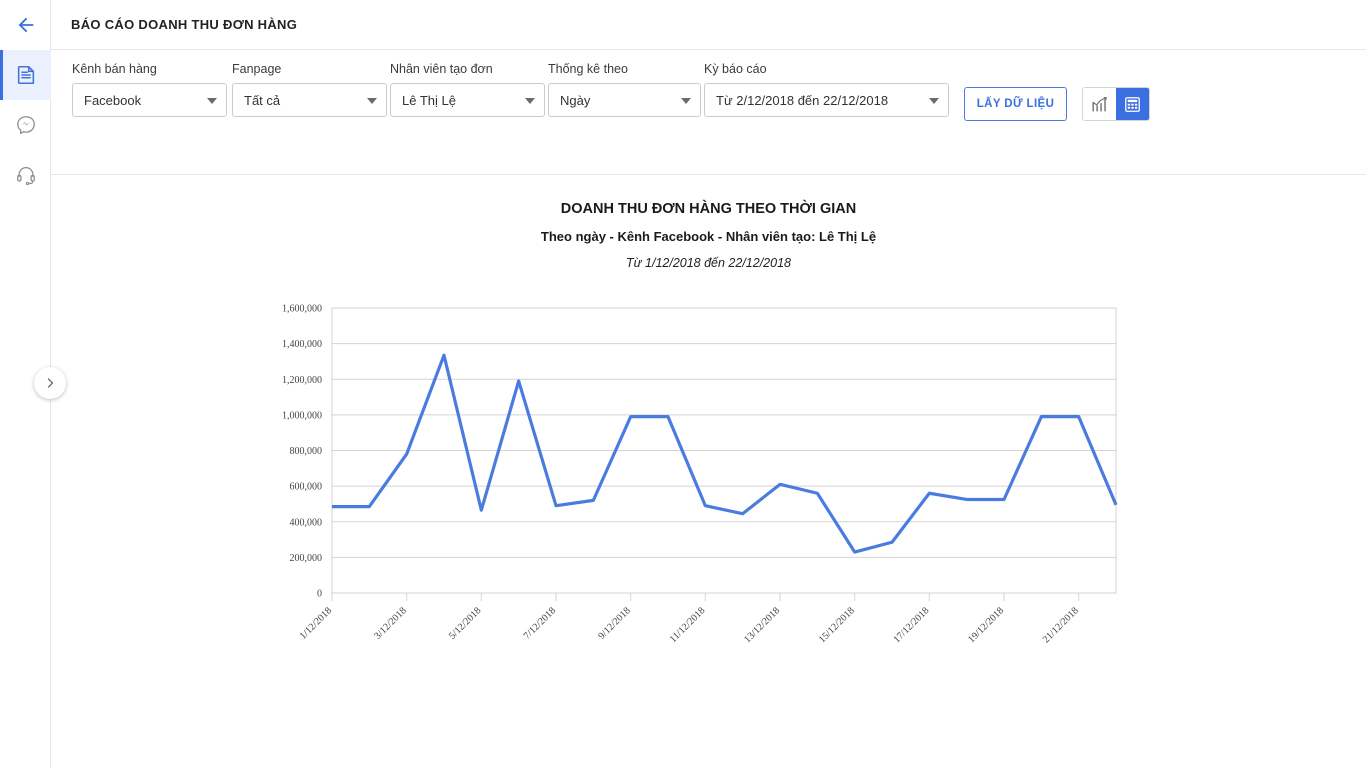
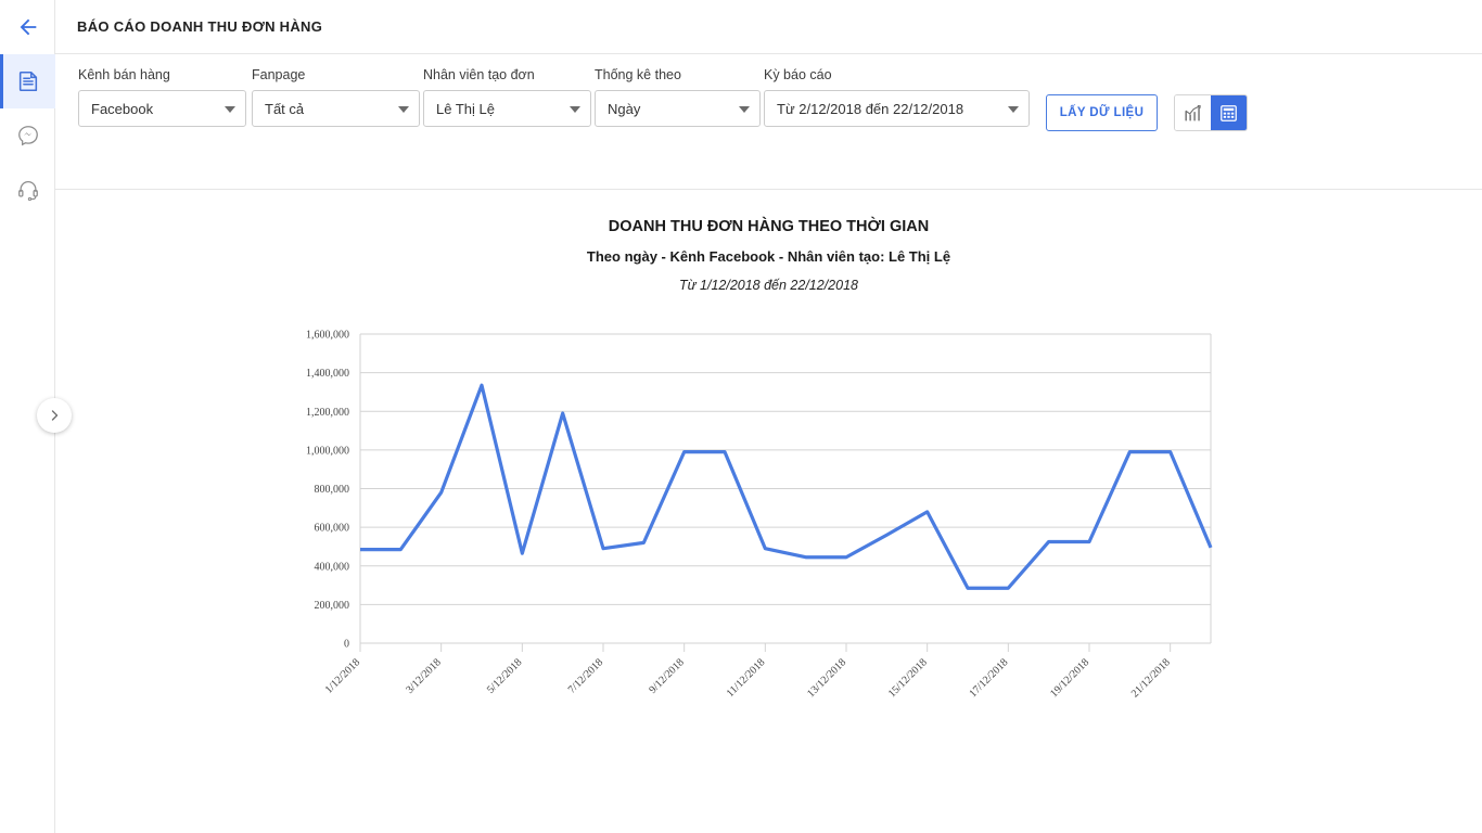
13/12/2018: 610000 -> 440000
15/12/2018: 230000 -> 680000
17/12/2018: 560000 -> 280000
